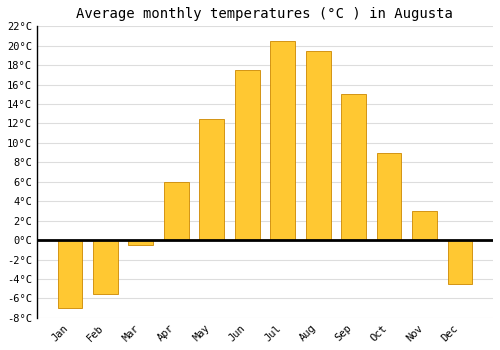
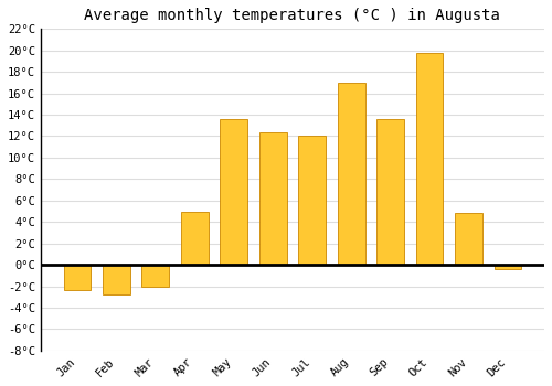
Jan: -7.0°C -> -2.4°C
Feb: -5.5°C -> -2.8°C
Mar: -0.5°C -> -2.0°C
Apr: 6.0°C -> 5.0°C
May: 12.5°C -> 13.6°C
Jun: 17.5°C -> 12.4°C
Jul: 20.5°C -> 12.0°C
Aug: 19.5°C -> 17.0°C
Sep: 15.0°C -> 13.6°C
Oct: 9.0°C -> 19.8°C
Nov: 3.0°C -> 4.8°C
Dec: -4.5°C -> -0.4°C
